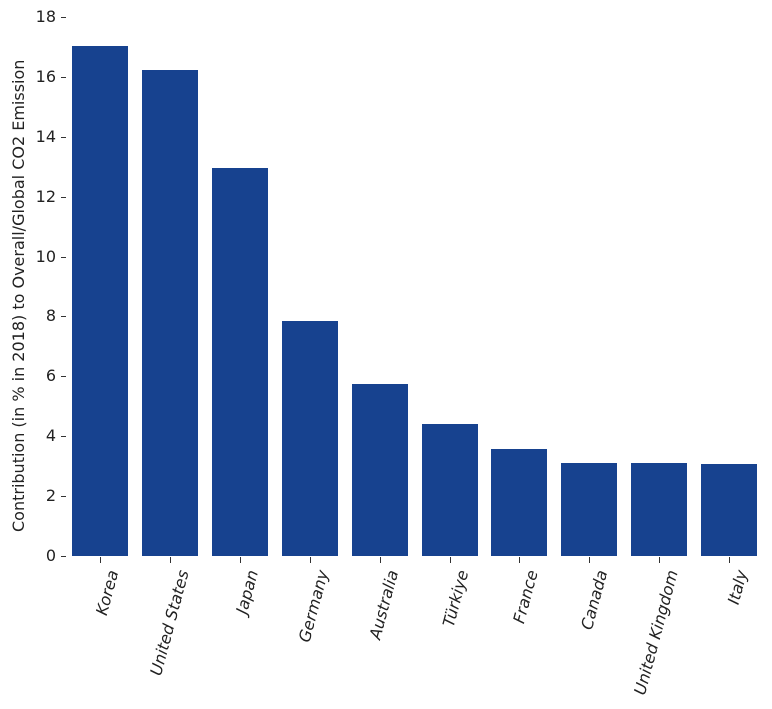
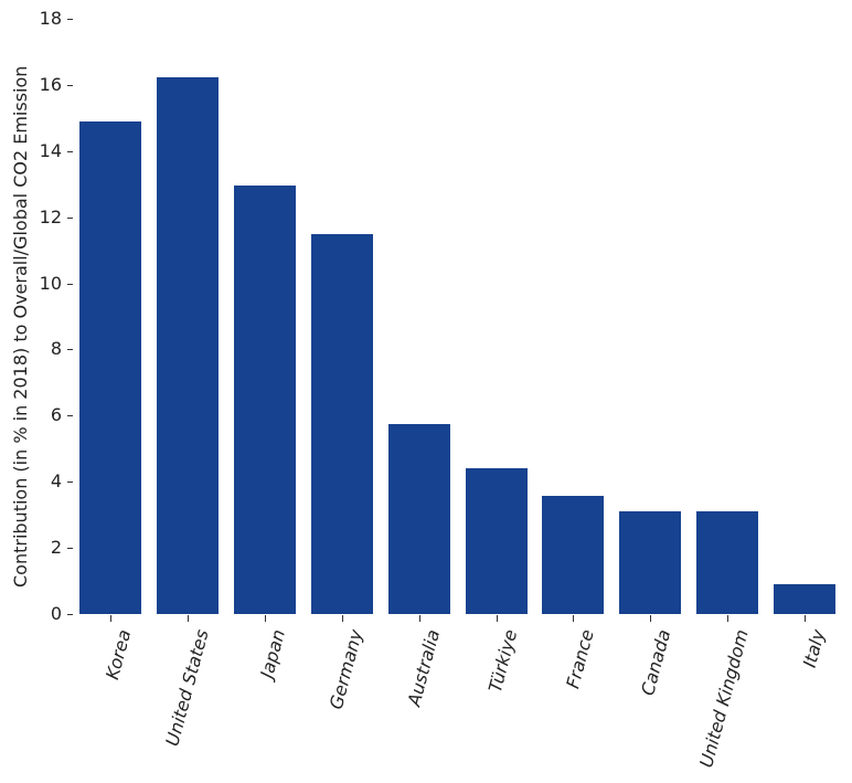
Korea: 17.0 -> 14.9
Germany: 7.8 -> 11.5
Italy: 3.1 -> 0.9
